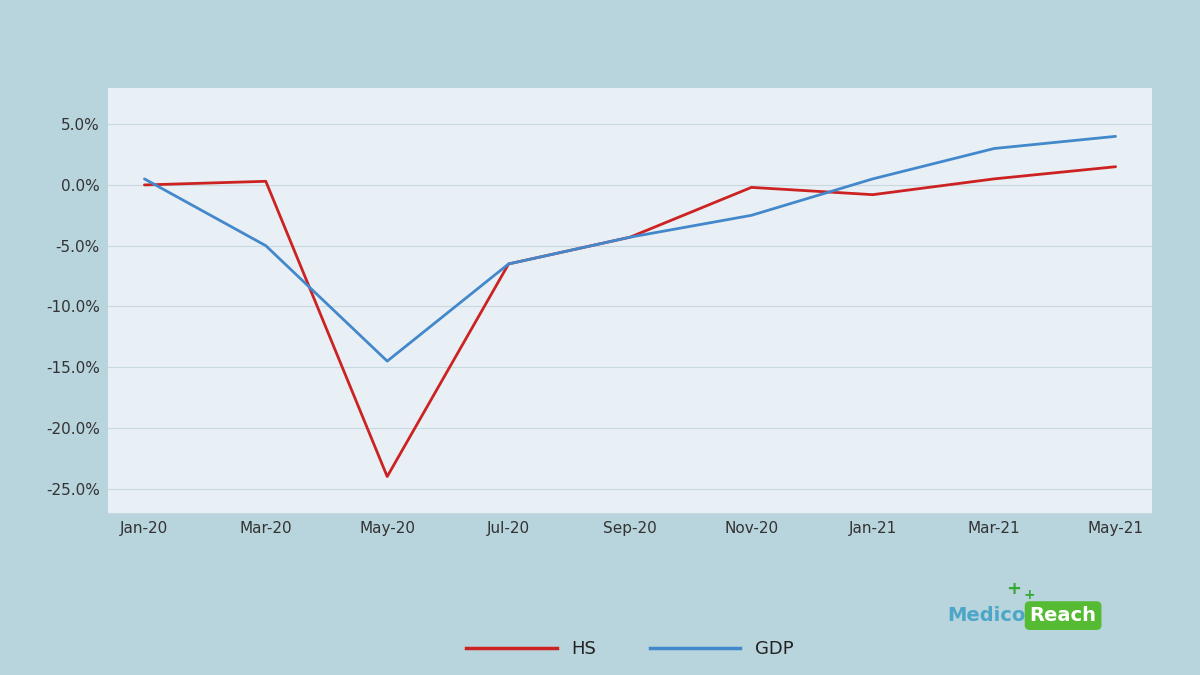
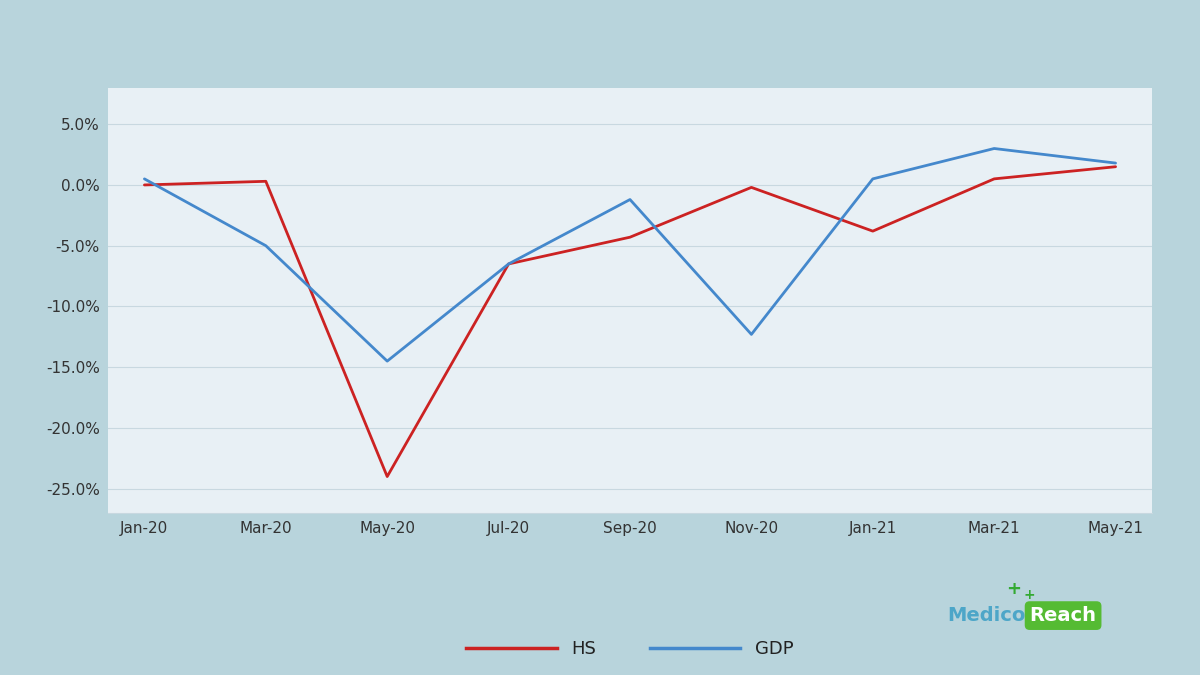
GDP/Sep-20: -4.3% -> -1.2%
GDP/Nov-20: -2.5% -> -12.3%
HS/Jan-21: -0.8% -> -3.8%
GDP/May-21: 4.0% -> 1.8%
